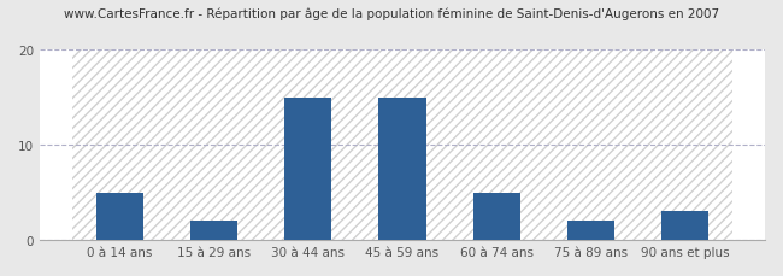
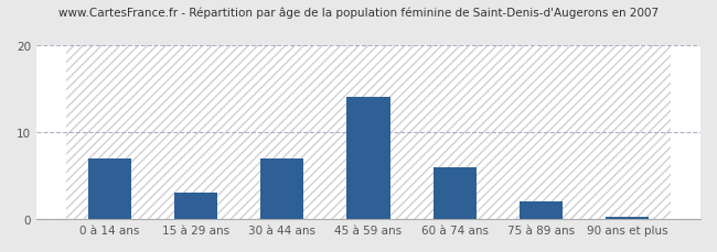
0 à 14 ans: 5.0 -> 7.0
15 à 29 ans: 2.0 -> 3.0
30 à 44 ans: 15.0 -> 7.0
45 à 59 ans: 15.0 -> 14.0
60 à 74 ans: 5.0 -> 6.0
90 ans et plus: 3.0 -> 0.3
